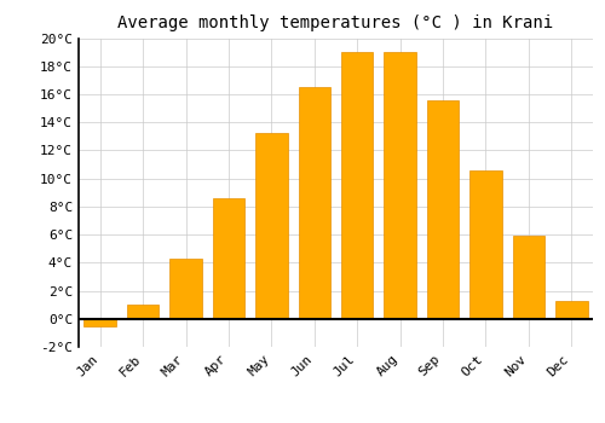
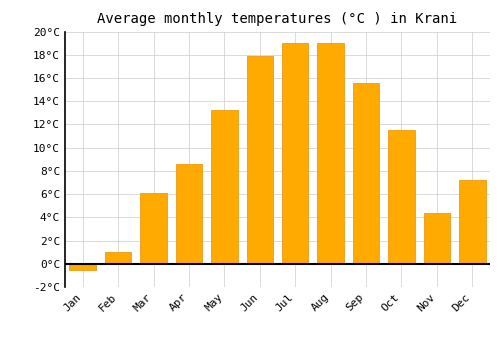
Mar: 4.3°C -> 6.1°C
Jun: 16.5°C -> 17.9°C
Oct: 10.6°C -> 11.5°C
Nov: 5.9°C -> 4.4°C
Dec: 1.3°C -> 7.2°C
